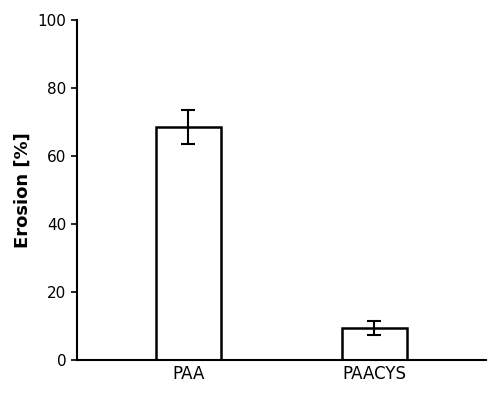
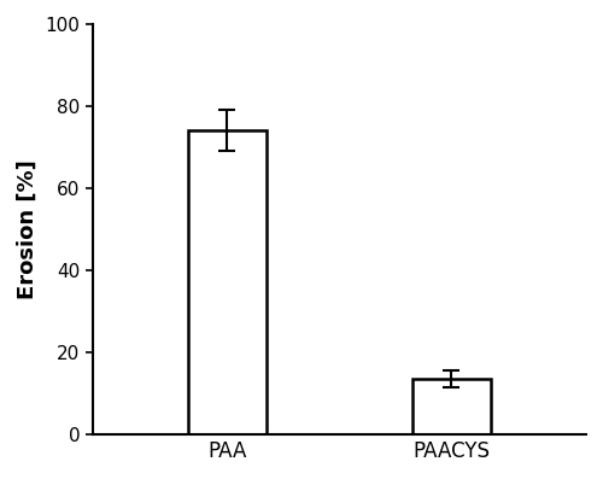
PAA: 68.5 -> 74.0
PAACYS: 9.5 -> 13.5
